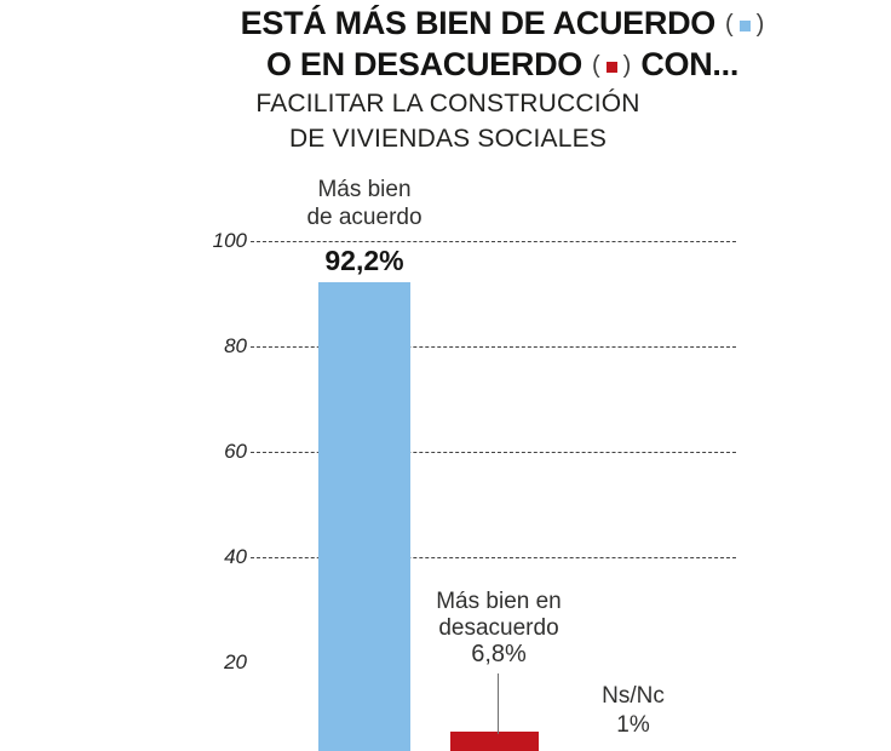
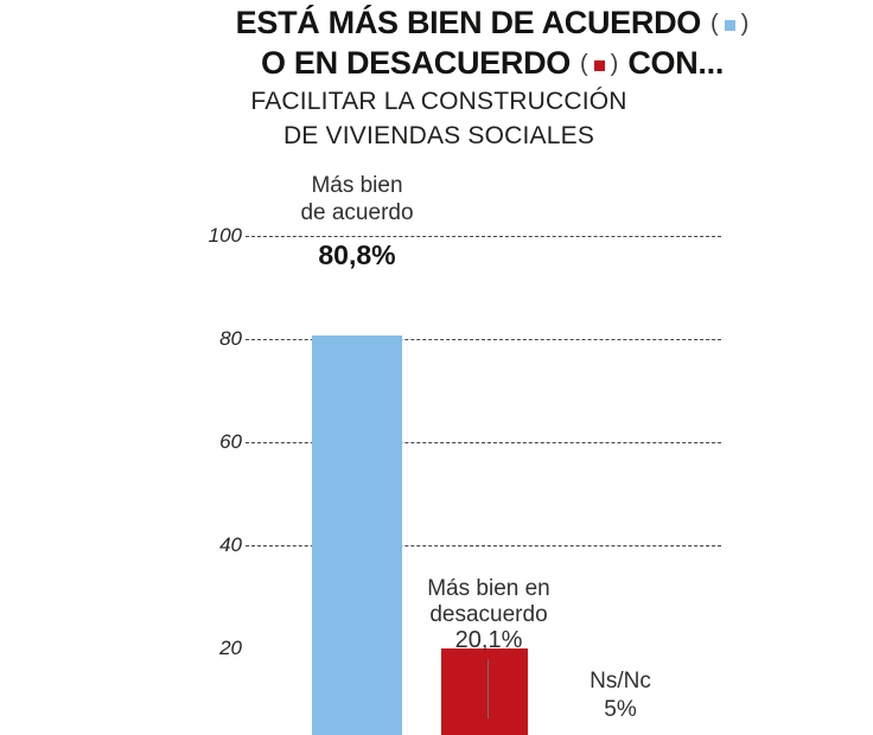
Más bien de acuerdo: 92,2% -> 80,8%
Más bien en desacuerdo: 6,8% -> 20,1%
Ns/Nc: 1% -> 5%
